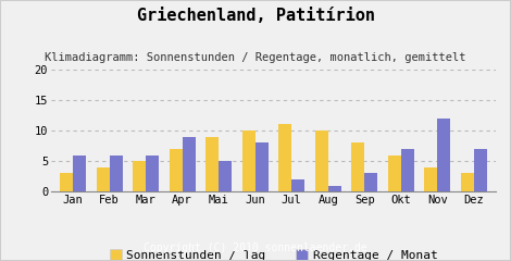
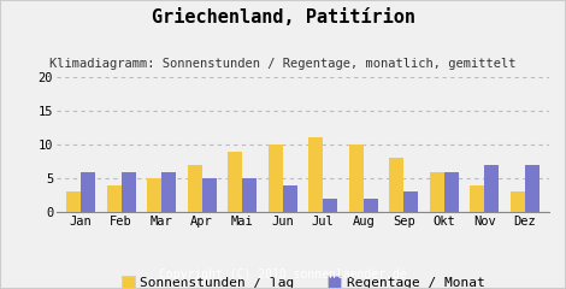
Regentage / Monat/Apr: 9 -> 5
Regentage / Monat/Jun: 8 -> 4
Regentage / Monat/Aug: 1 -> 2
Regentage / Monat/Okt: 7 -> 6
Regentage / Monat/Nov: 12 -> 7
